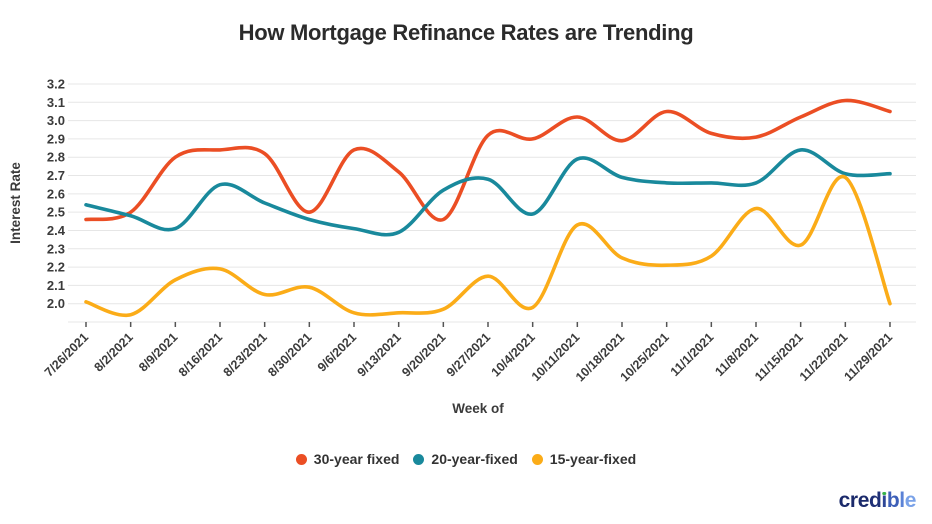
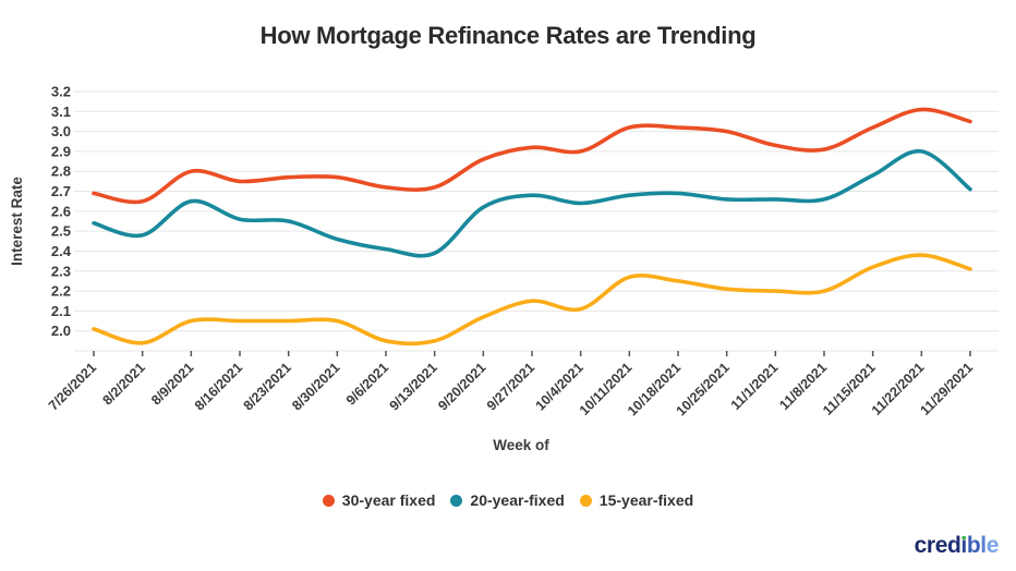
30-year fixed/7/26/2021: 2.46 -> 2.69
30-year fixed/8/2/2021: 2.50 -> 2.65
20-year-fixed/8/9/2021: 2.41 -> 2.65
15-year-fixed/8/9/2021: 2.13 -> 2.05
30-year fixed/8/16/2021: 2.84 -> 2.75
20-year-fixed/8/16/2021: 2.65 -> 2.56
15-year-fixed/8/16/2021: 2.19 -> 2.05
30-year fixed/8/23/2021: 2.82 -> 2.77
30-year fixed/8/30/2021: 2.50 -> 2.77
15-year-fixed/8/30/2021: 2.09 -> 2.05
30-year fixed/9/6/2021: 2.84 -> 2.72
30-year fixed/9/20/2021: 2.46 -> 2.86
15-year-fixed/9/20/2021: 1.97 -> 2.07
20-year-fixed/10/4/2021: 2.49 -> 2.64
15-year-fixed/10/4/2021: 1.98 -> 2.11
20-year-fixed/10/11/2021: 2.79 -> 2.68
15-year-fixed/10/11/2021: 2.43 -> 2.27
30-year fixed/10/18/2021: 2.89 -> 3.02
30-year fixed/10/25/2021: 3.05 -> 3.00
15-year-fixed/11/1/2021: 2.26 -> 2.20
15-year-fixed/11/8/2021: 2.52 -> 2.20
20-year-fixed/11/15/2021: 2.84 -> 2.78
20-year-fixed/11/22/2021: 2.71 -> 2.90
15-year-fixed/11/22/2021: 2.69 -> 2.38
15-year-fixed/11/29/2021: 2.00 -> 2.31
